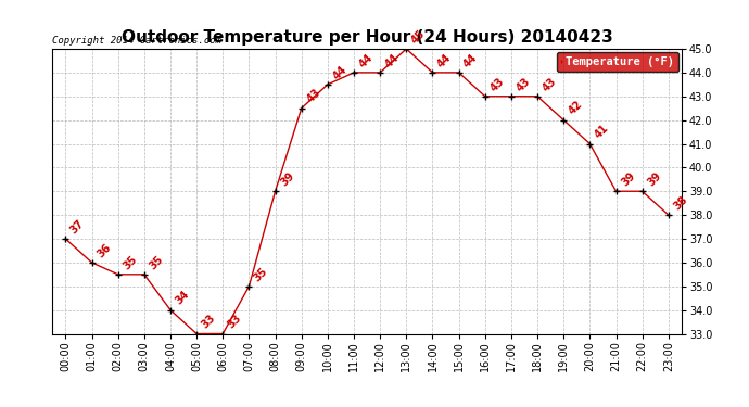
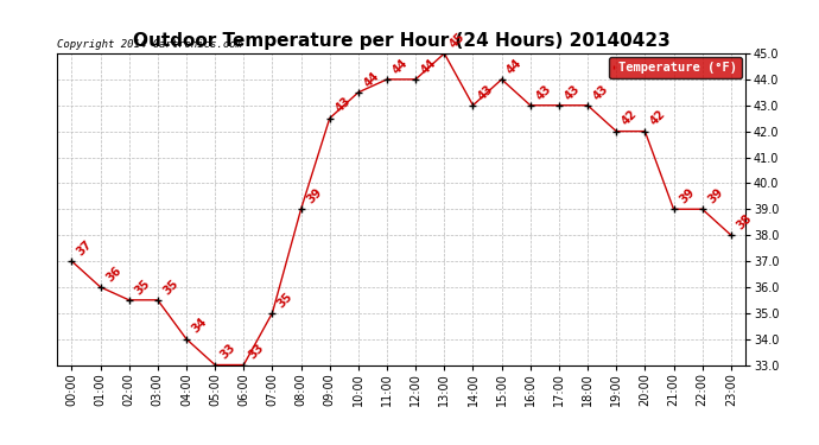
14:00: 44 -> 43
20:00: 41 -> 42
